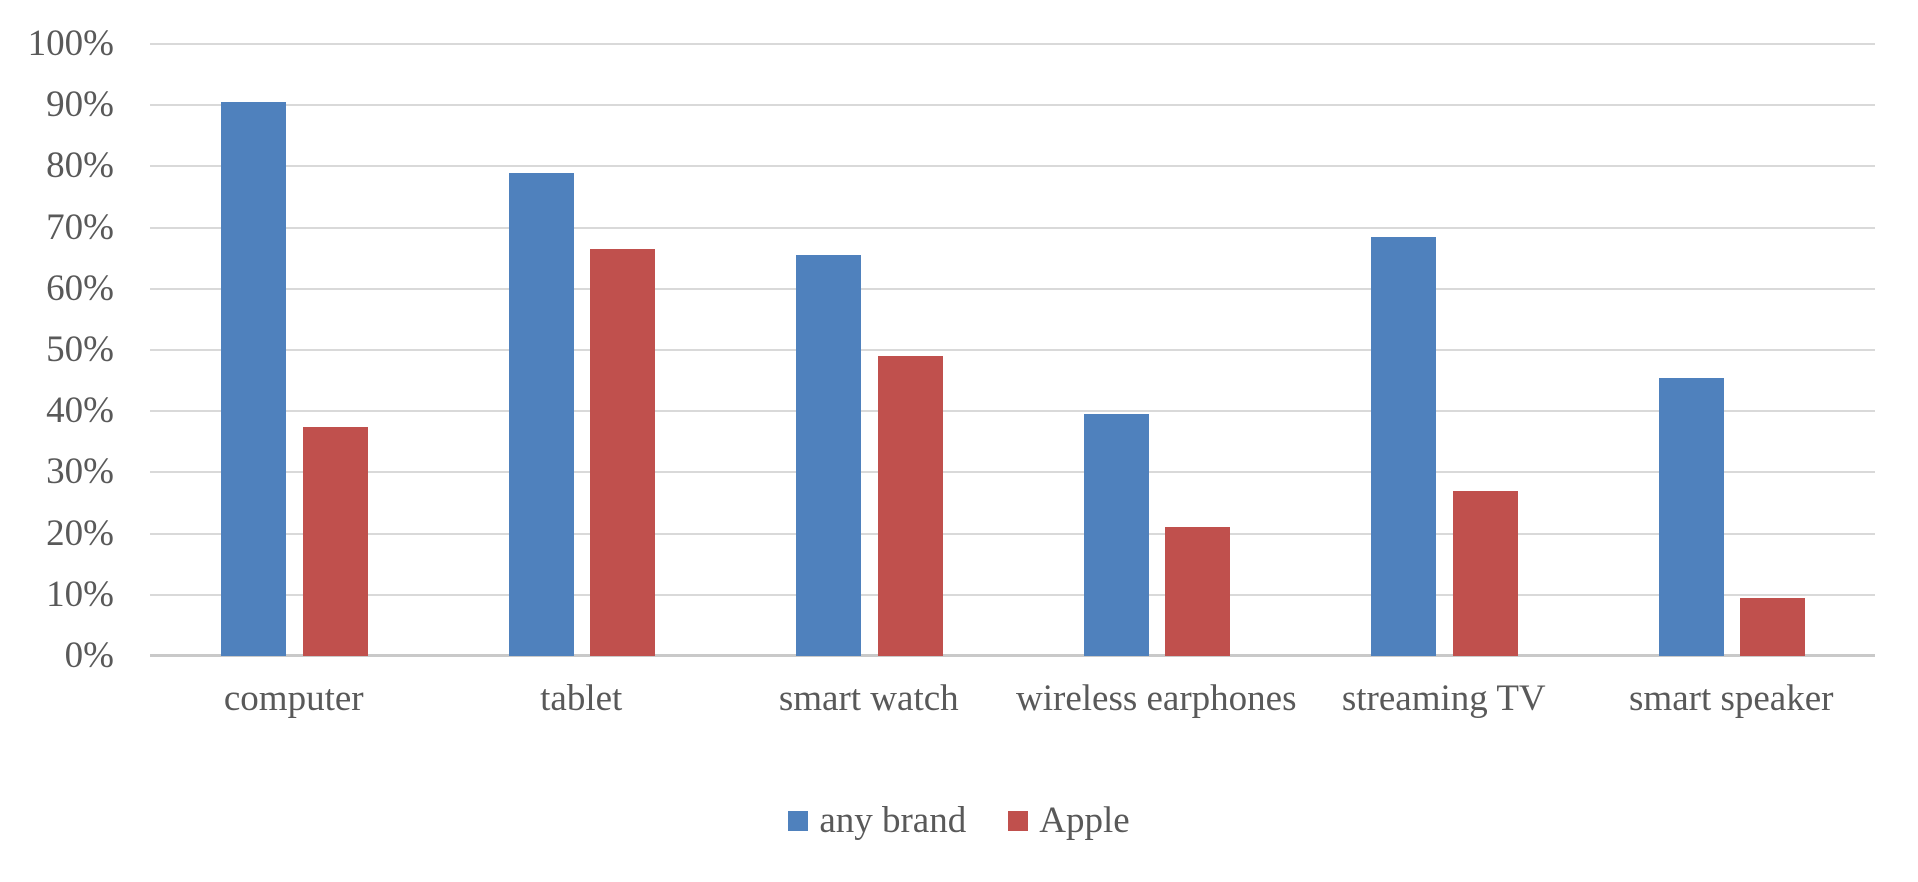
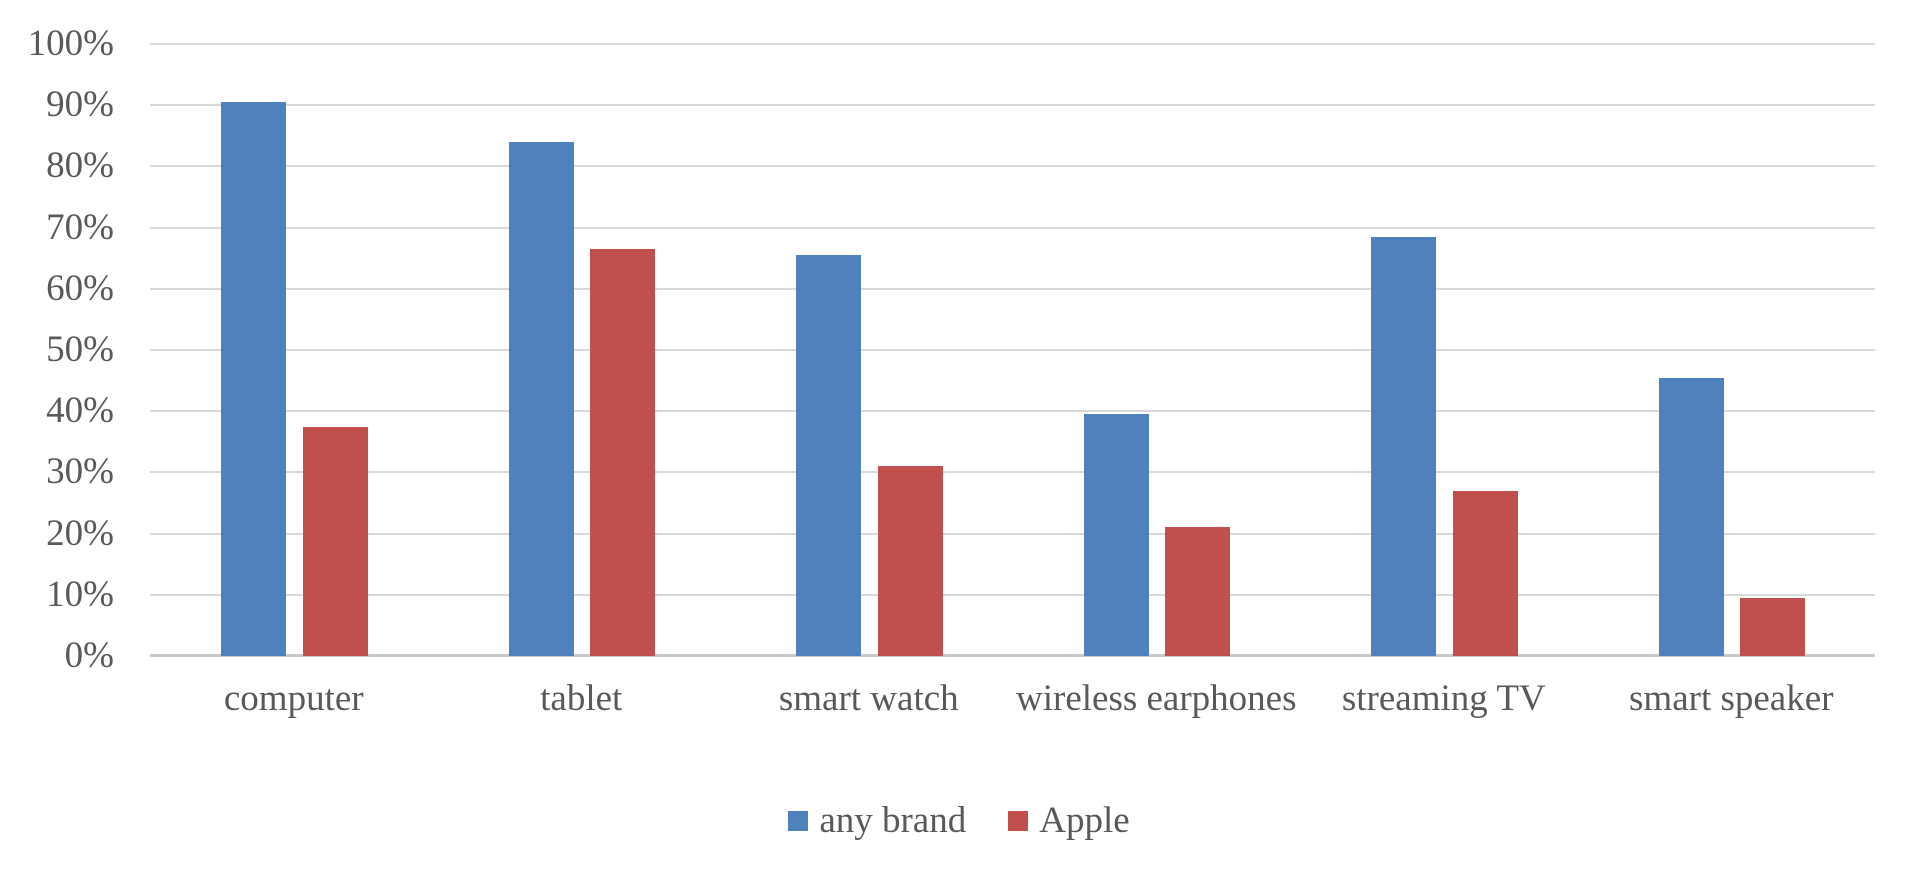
any brand/tablet: 79% -> 84%
Apple/smart watch: 49% -> 31%
